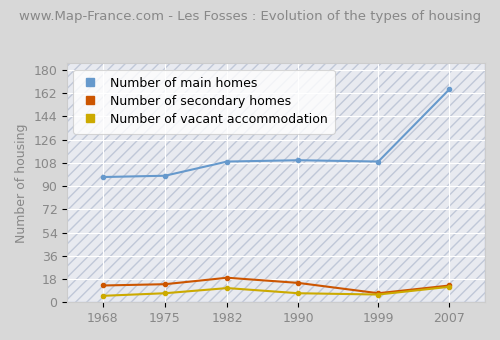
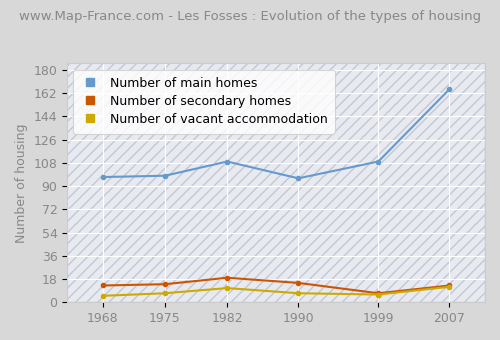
Number of main homes/1990: 110 -> 96
